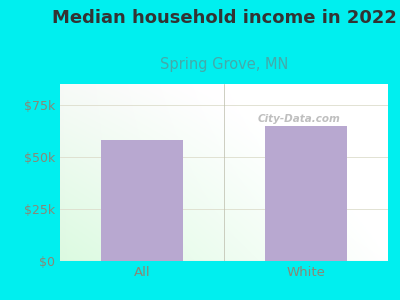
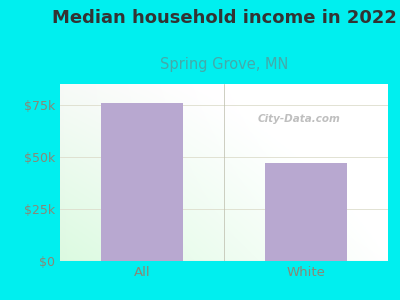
All: $58k -> $76k
White: $65k -> $47k
